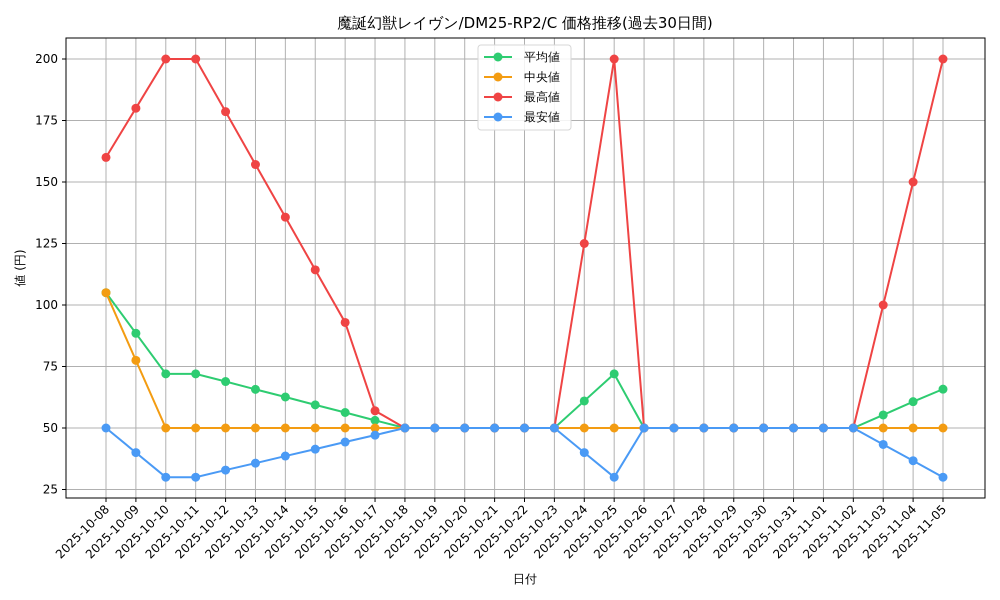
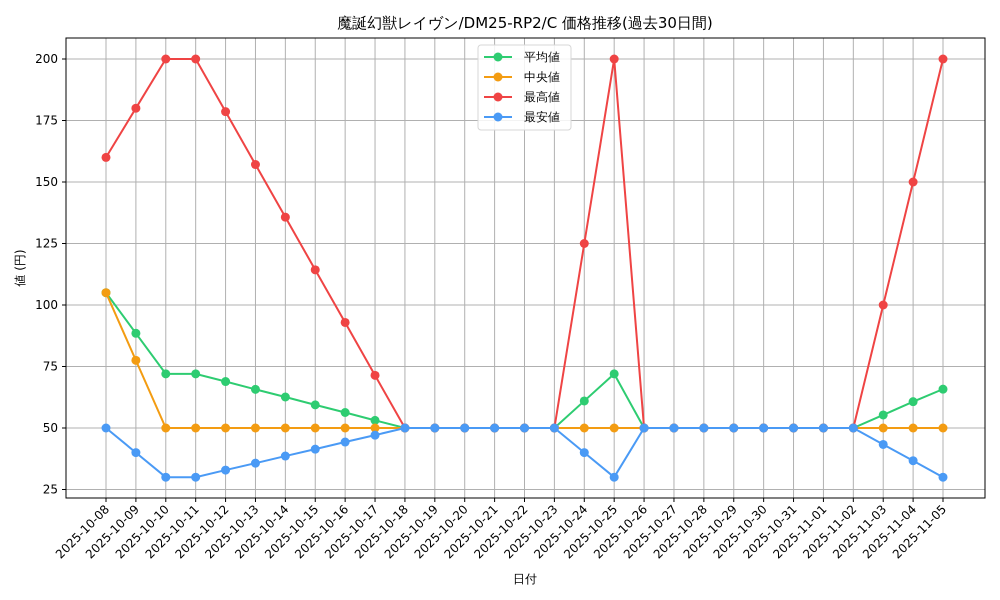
最高値/2025-10-17: 57 -> 71
